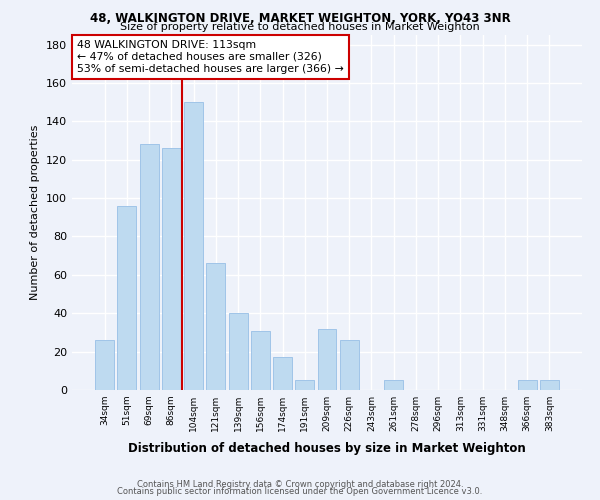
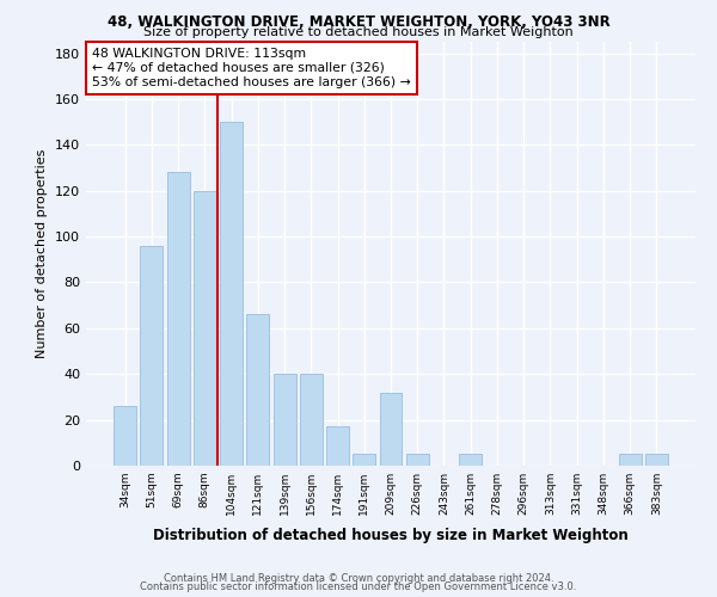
86sqm: 126 -> 120
156sqm: 31 -> 40
226sqm: 26 -> 5
